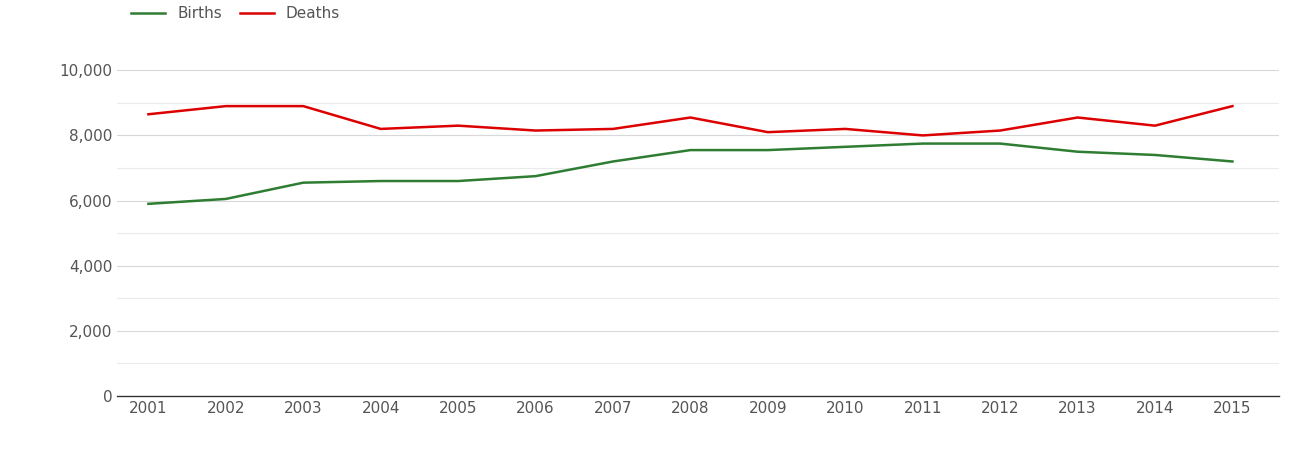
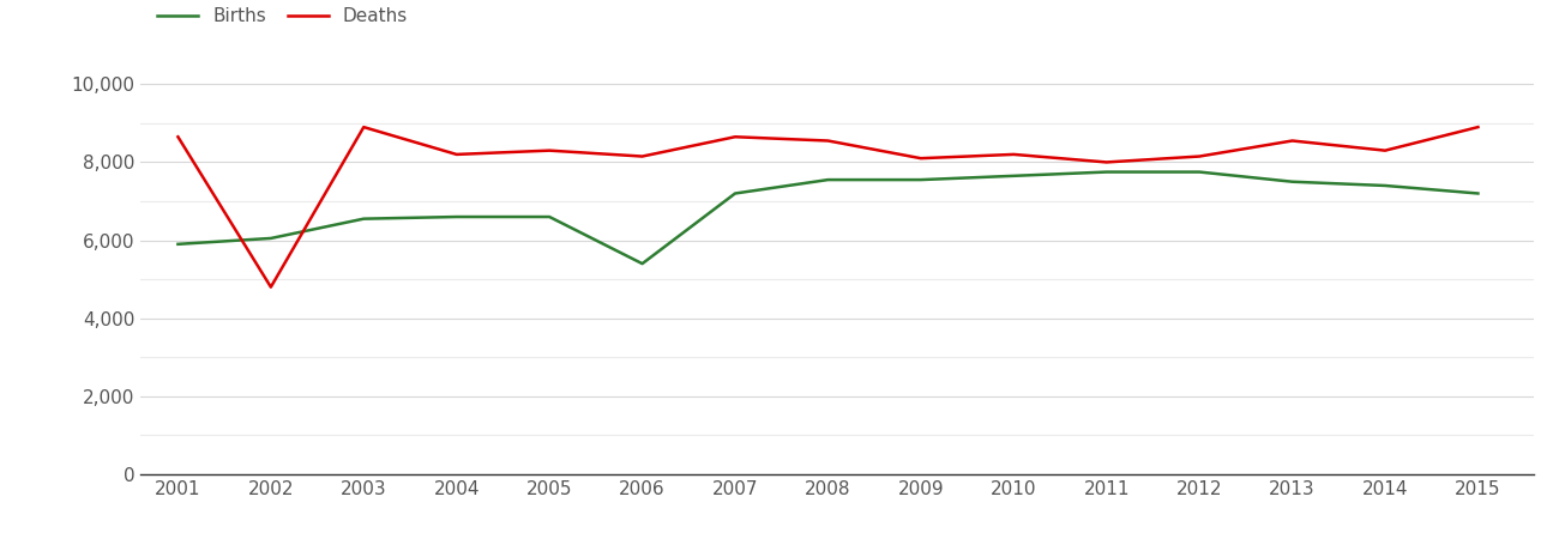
Deaths/2002: 8,900 -> 4,800
Births/2006: 6,750 -> 5,400
Deaths/2007: 8,200 -> 8,650
